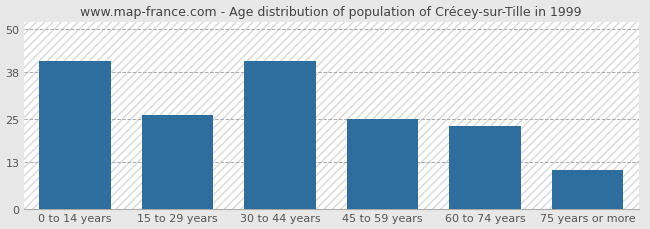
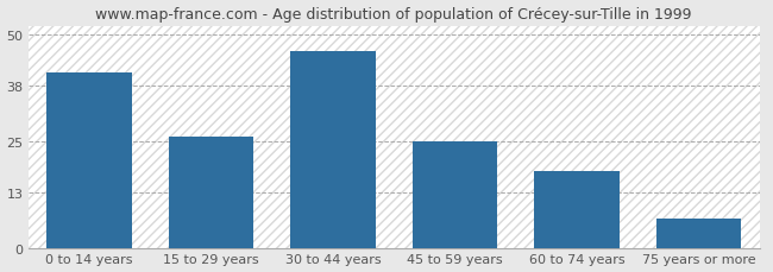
30 to 44 years: 41 -> 46
60 to 74 years: 23 -> 18
75 years or more: 11 -> 7
